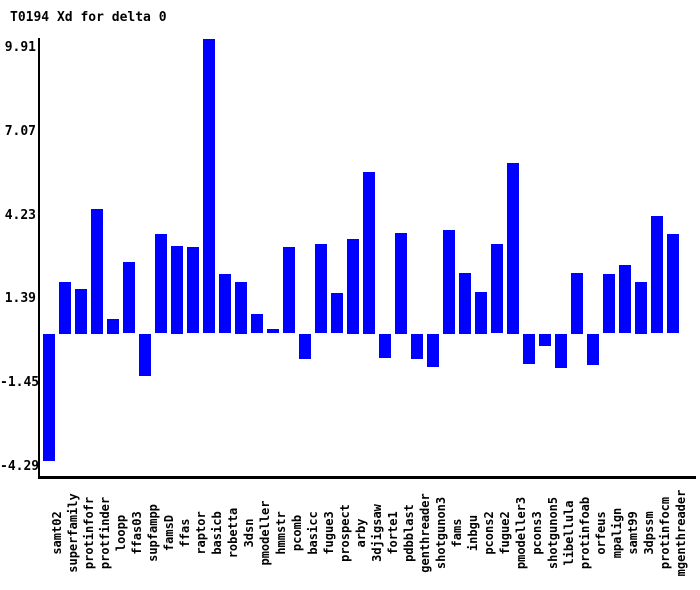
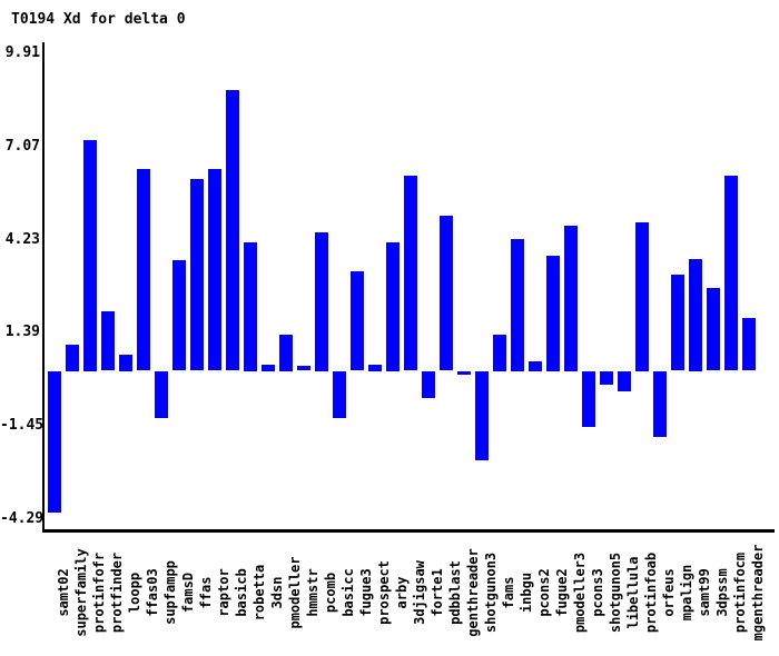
superfamily: 1.8 -> 0.8
protinfofr: 1.5 -> 7.0
protfinder: 4.2 -> 1.8
ffas03: 2.4 -> 6.1
ffas: 3.0 -> 5.8
raptor: 2.9 -> 6.1
basicb: 9.9 -> 8.5
robetta: 2.0 -> 3.9
3dsn: 1.8 -> 0.2
pmodeller: 0.7 -> 1.1
pcomb: 2.9 -> 4.2
basicc: -0.8 -> -1.4
prospect: 1.4 -> 0.2
arby: 3.2 -> 3.9
3djigsaw: 5.5 -> 5.9
pdbblast: 3.4 -> 4.7
genthreader: -0.8 -> -0.1
shotgunon3: -1.1 -> -2.7
fams: 3.5 -> 1.1
inbgu: 2.0 -> 4.0
pcons2: 1.4 -> 0.3
fugue2: 3.0 -> 3.5
pmodeller3: 5.8 -> 4.4
pcons3: -1.0 -> -1.7
libellula: -1.1 -> -0.6
protinfoab: 2.0 -> 4.5
orfeus: -1.1 -> -2.0
mpalign: 2.0 -> 2.9
samt99: 2.3 -> 3.4
3dpssm: 1.8 -> 2.5
protinfocm: 4.0 -> 5.9
mgenthreader: 3.4 -> 1.6
